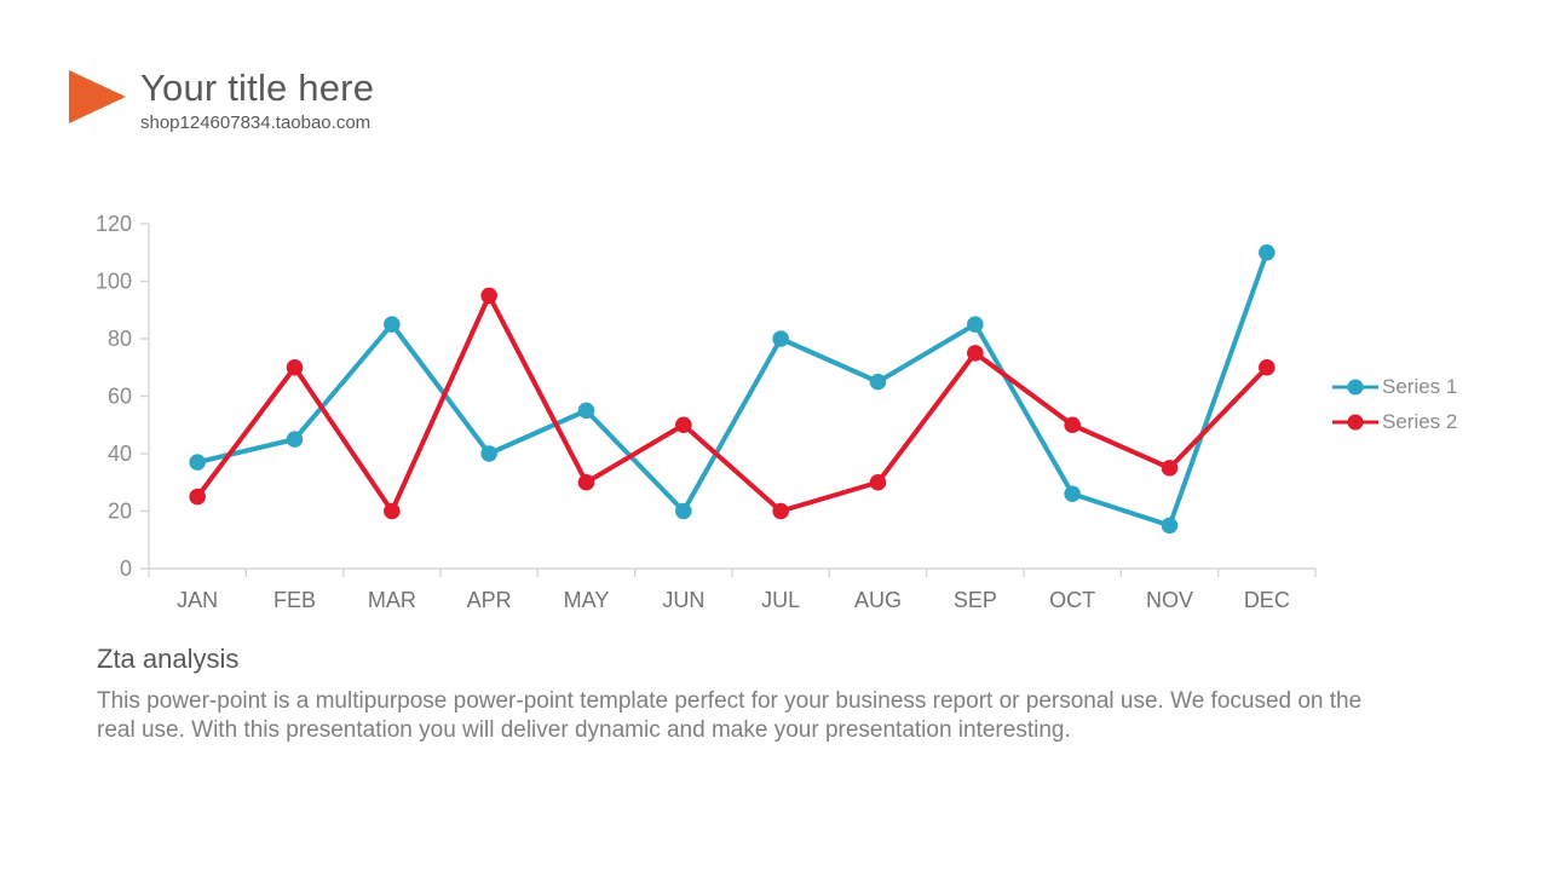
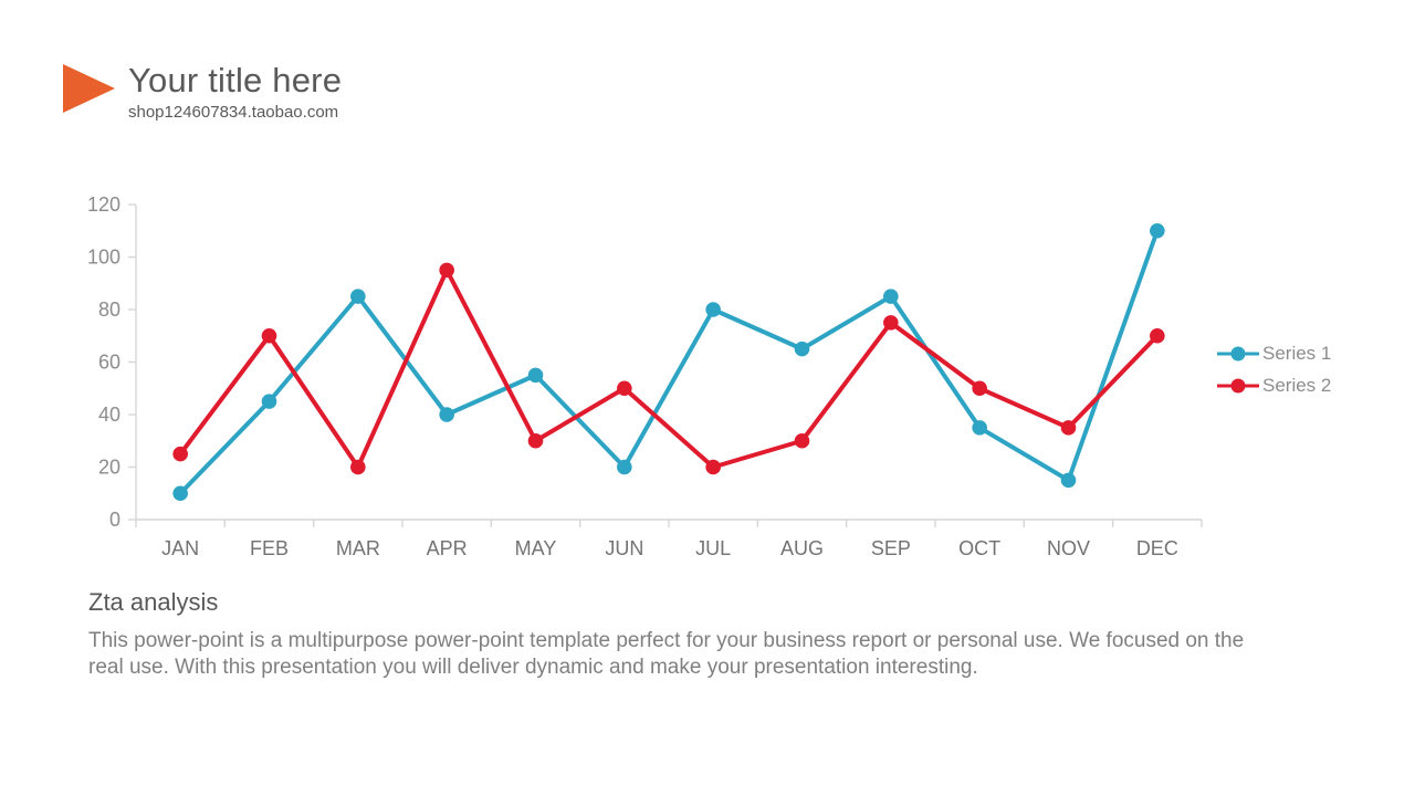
Series 1/JAN: 37 -> 10
Series 1/OCT: 26 -> 35
